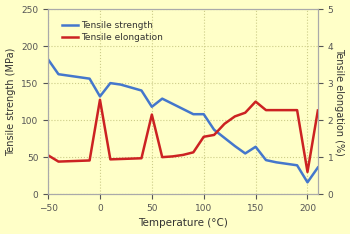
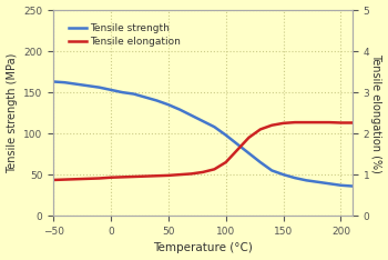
Tensile strength/−50: 182 -> 163
Tensile elongation/−50: 1.05 -> 0.87
Tensile strength/0: 132 -> 153
Tensile elongation/0: 2.55 -> 0.93
Tensile strength/50: 118 -> 135
Tensile elongation/50: 2.15 -> 0.98
Tensile strength/100: 108 -> 98
Tensile elongation/100: 1.55 -> 1.30
Tensile strength/150: 64 -> 50
Tensile elongation/150: 2.50 -> 2.25
Tensile strength/200: 16 -> 37
Tensile elongation/200: 0.60 -> 2.26
